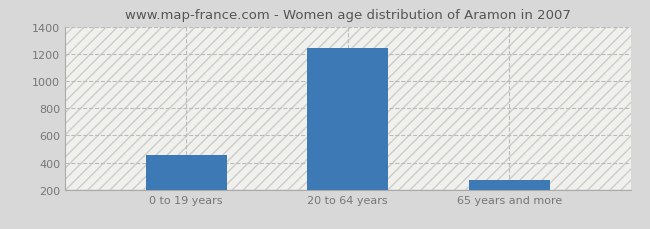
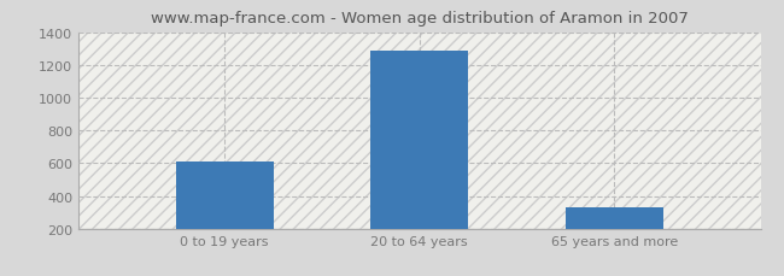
0 to 19 years: 450 -> 610
20 to 64 years: 1240 -> 1290
65 years and more: 270 -> 330
